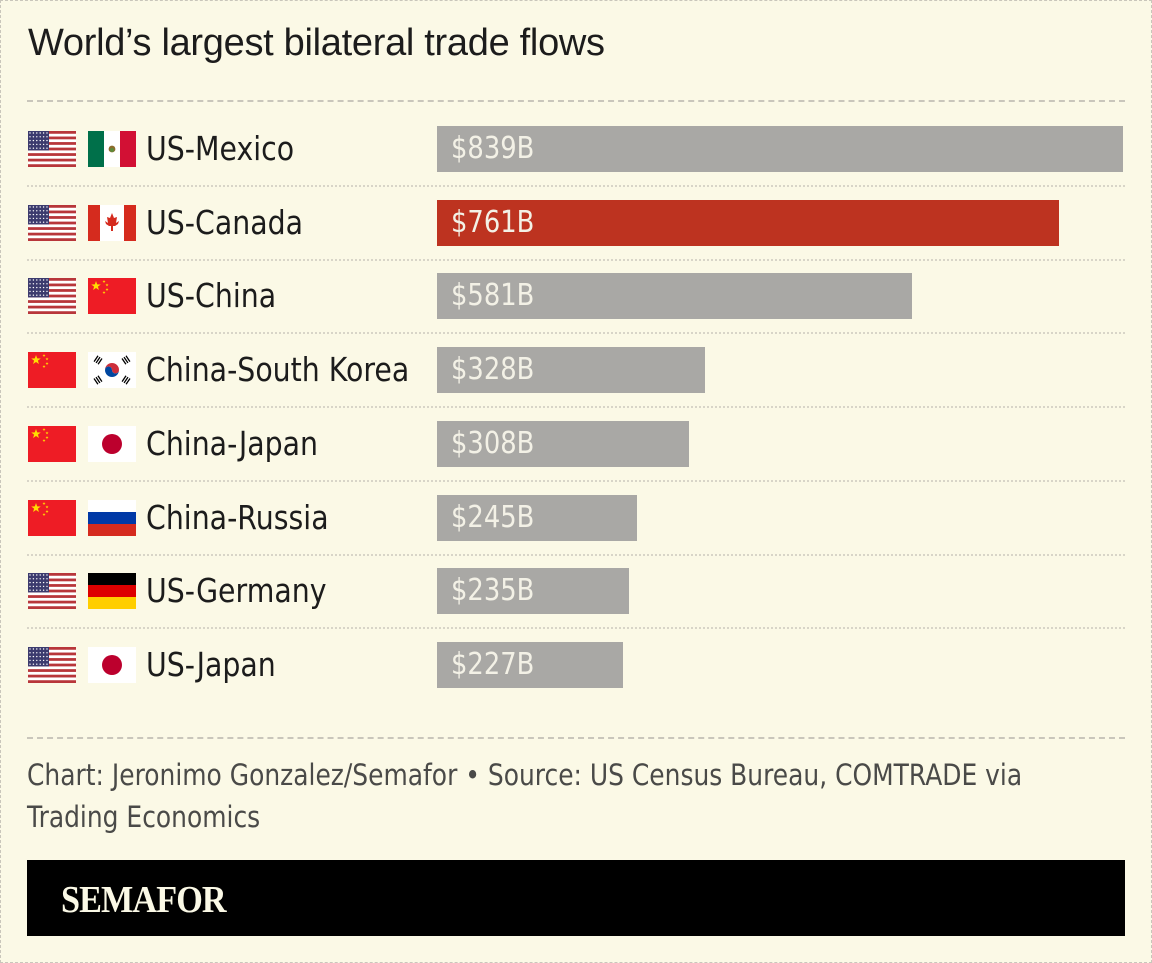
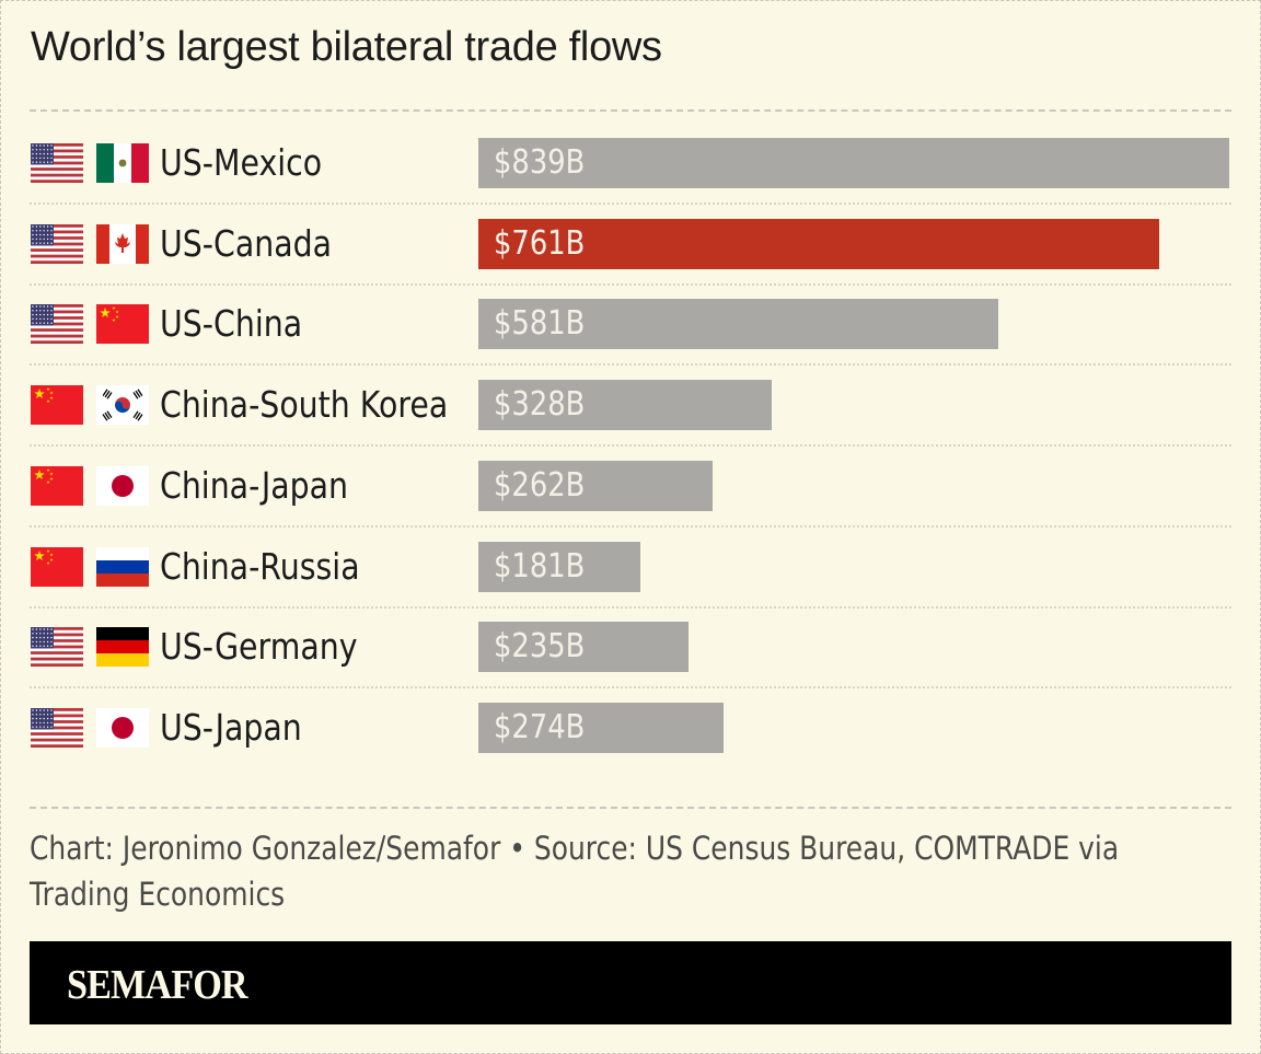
China-Japan: $308B -> $262B
China-Russia: $245B -> $181B
US-Japan: $227B -> $274B
